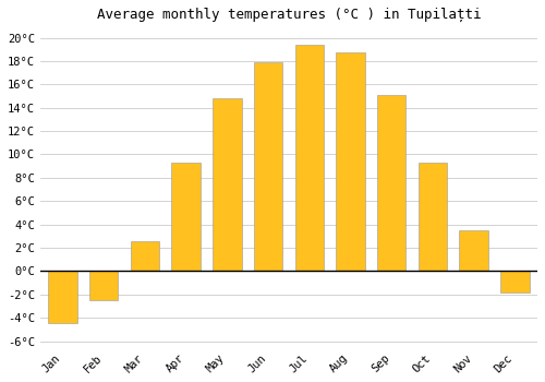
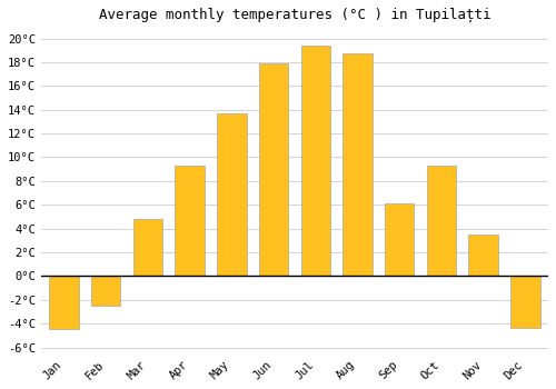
Mar: 2.6°C -> 4.8°C
May: 14.8°C -> 13.7°C
Sep: 15.1°C -> 6.1°C
Dec: -1.8°C -> -4.4°C
